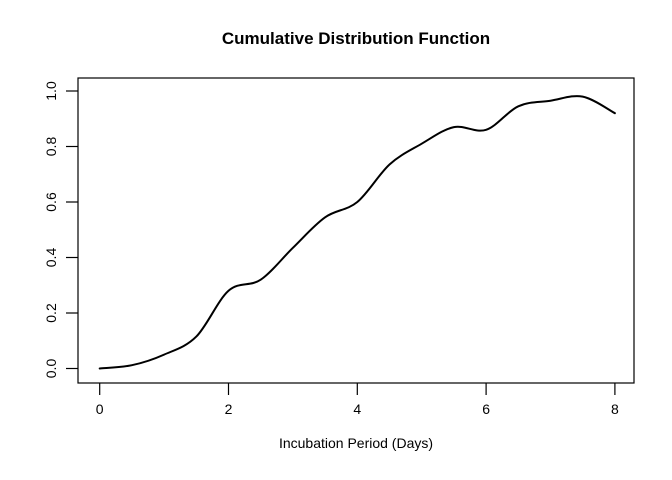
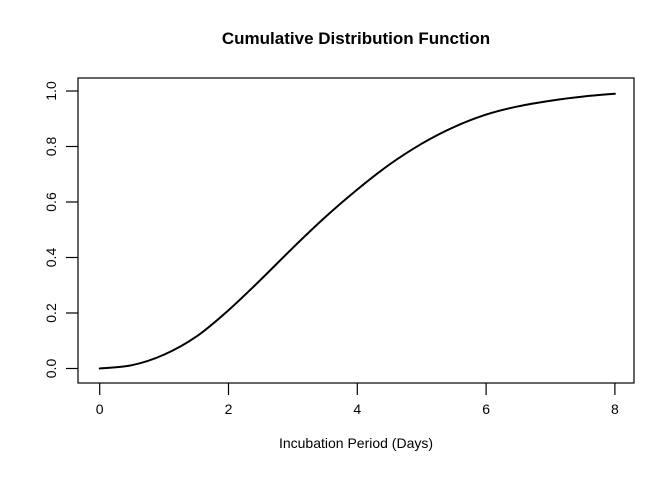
2: 0.28 -> 0.21
4: 0.60 -> 0.65
6: 0.86 -> 0.92
8: 0.92 -> 0.99
